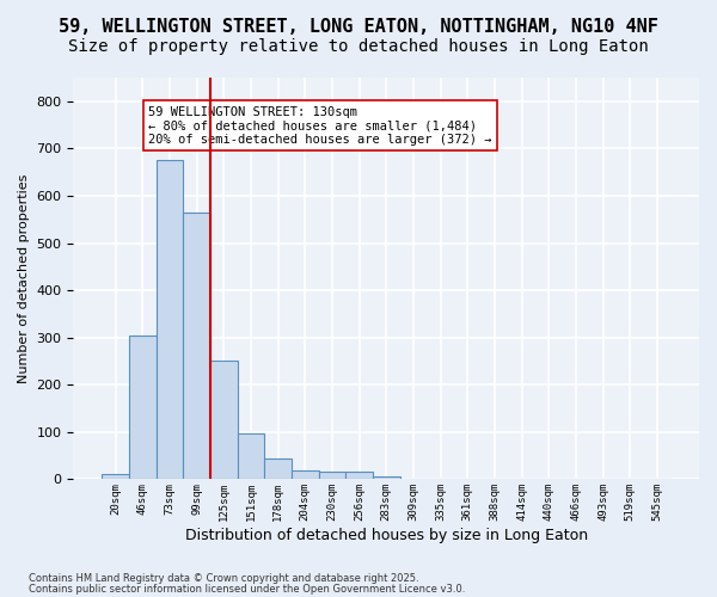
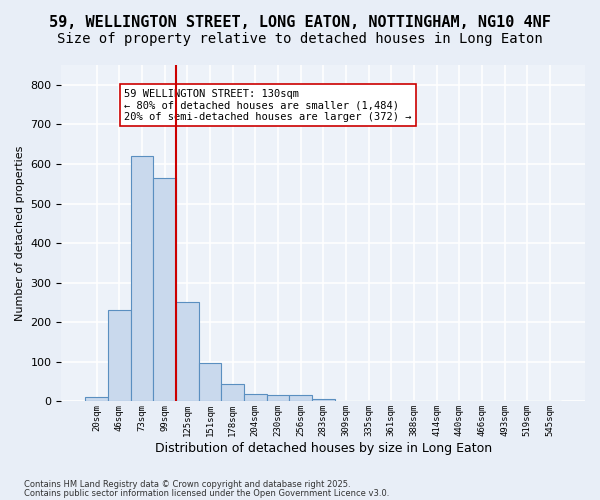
46sqm: 305 -> 232
73sqm: 675 -> 620
